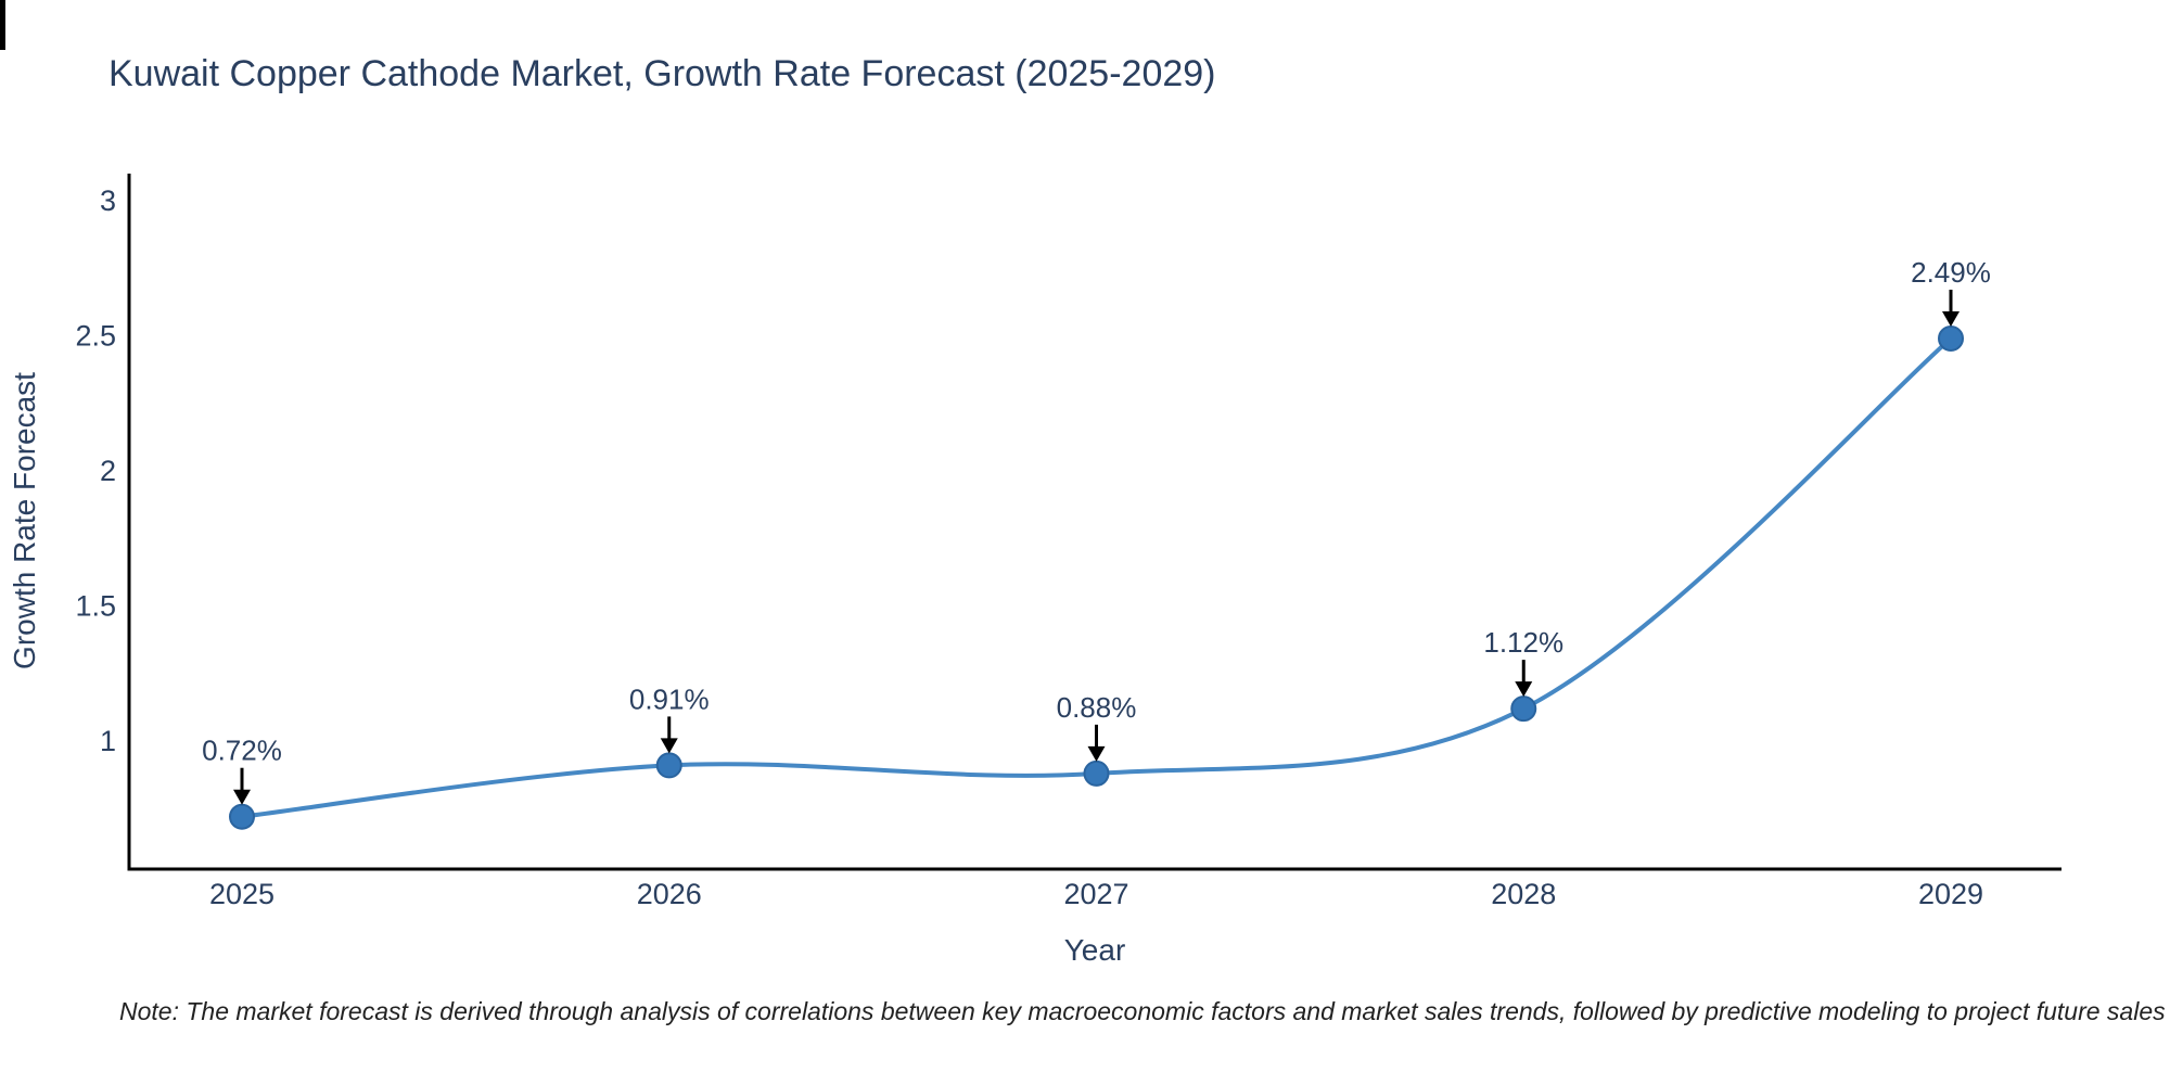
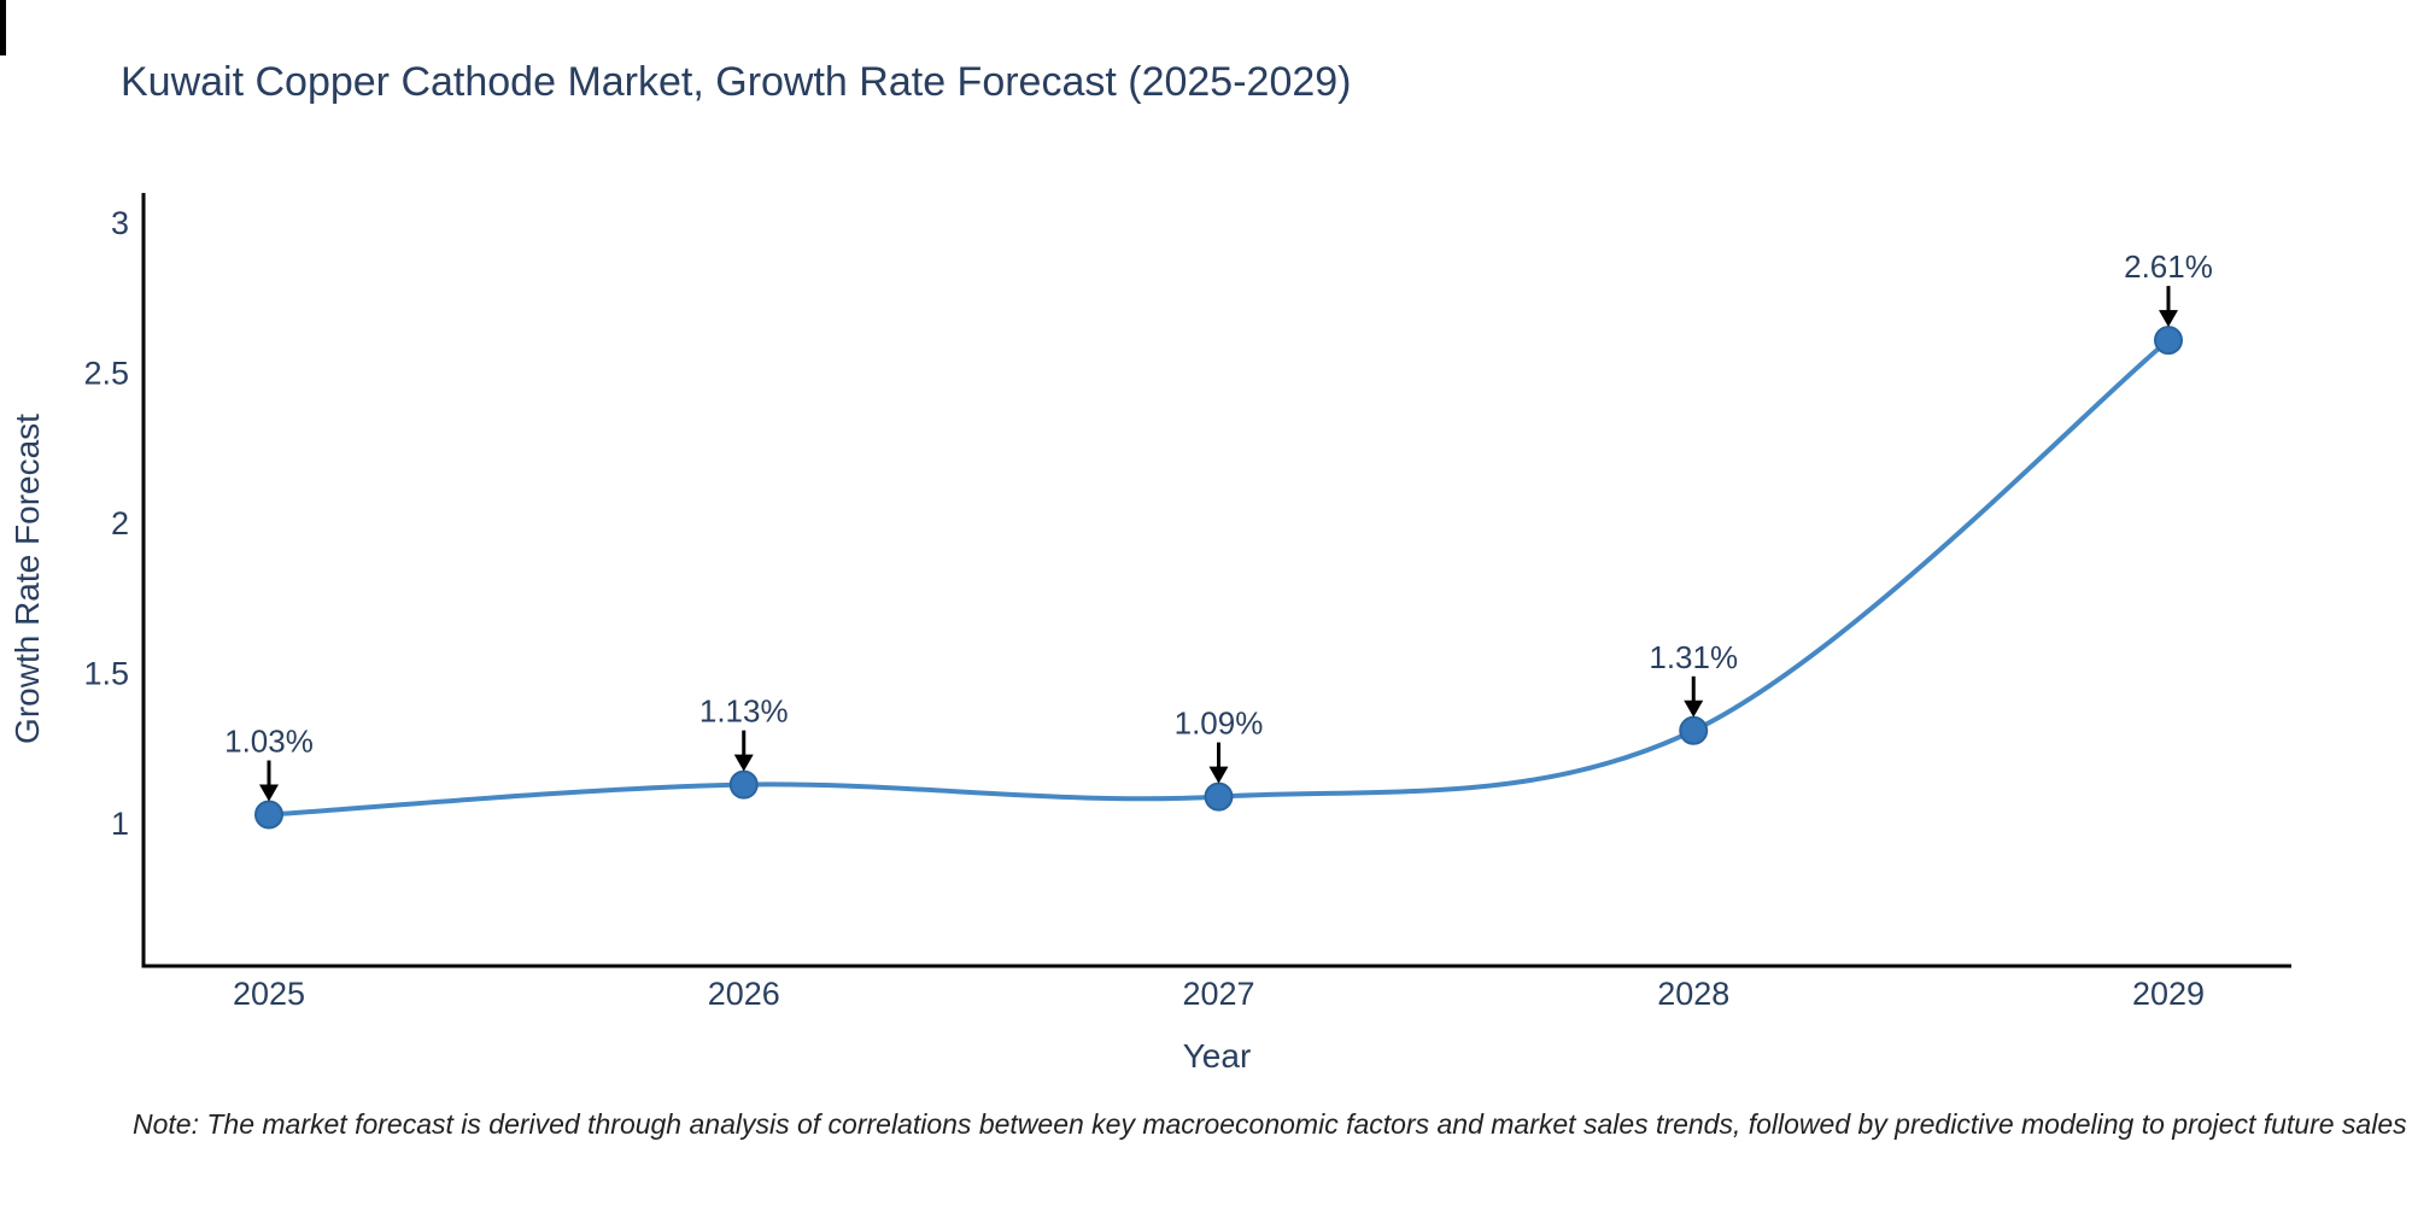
2025: 0.72% -> 1.03%
2026: 0.91% -> 1.13%
2027: 0.88% -> 1.09%
2028: 1.12% -> 1.31%
2029: 2.49% -> 2.61%
